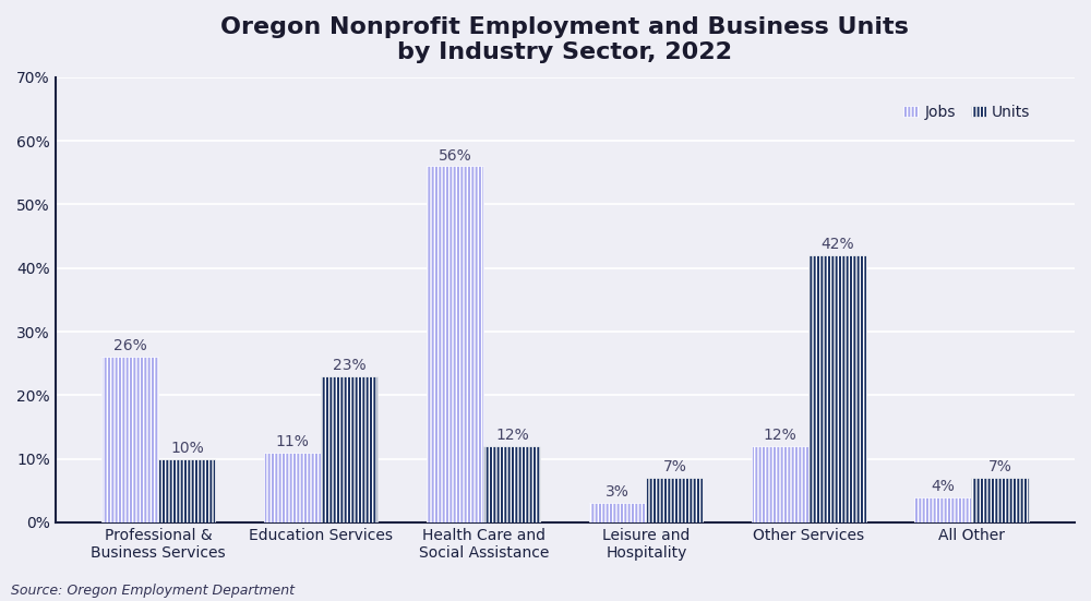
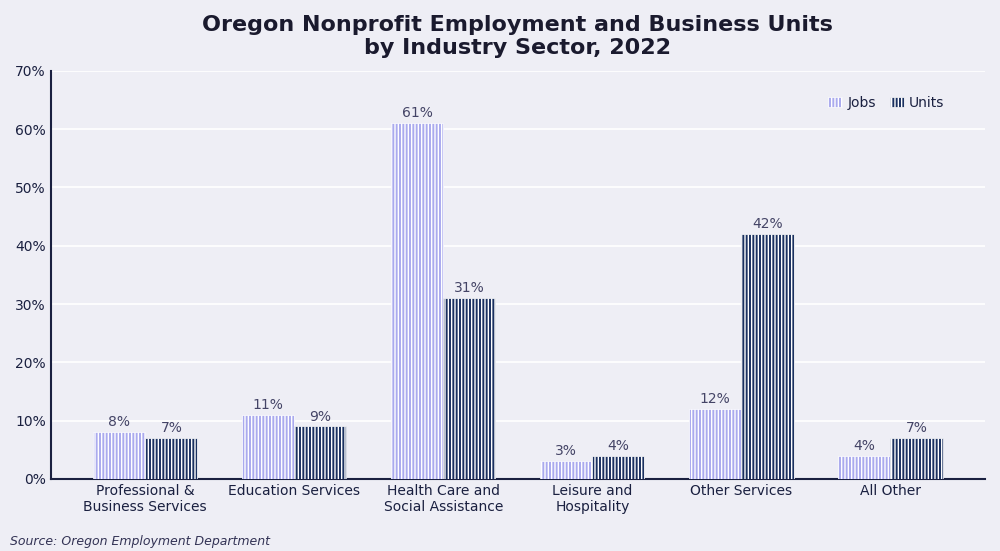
Jobs/Professional & Business Services: 26% -> 8%
Units/Professional & Business Services: 10% -> 7%
Units/Education Services: 23% -> 9%
Jobs/Health Care and Social Assistance: 56% -> 61%
Units/Health Care and Social Assistance: 12% -> 31%
Units/Leisure and Hospitality: 7% -> 4%
